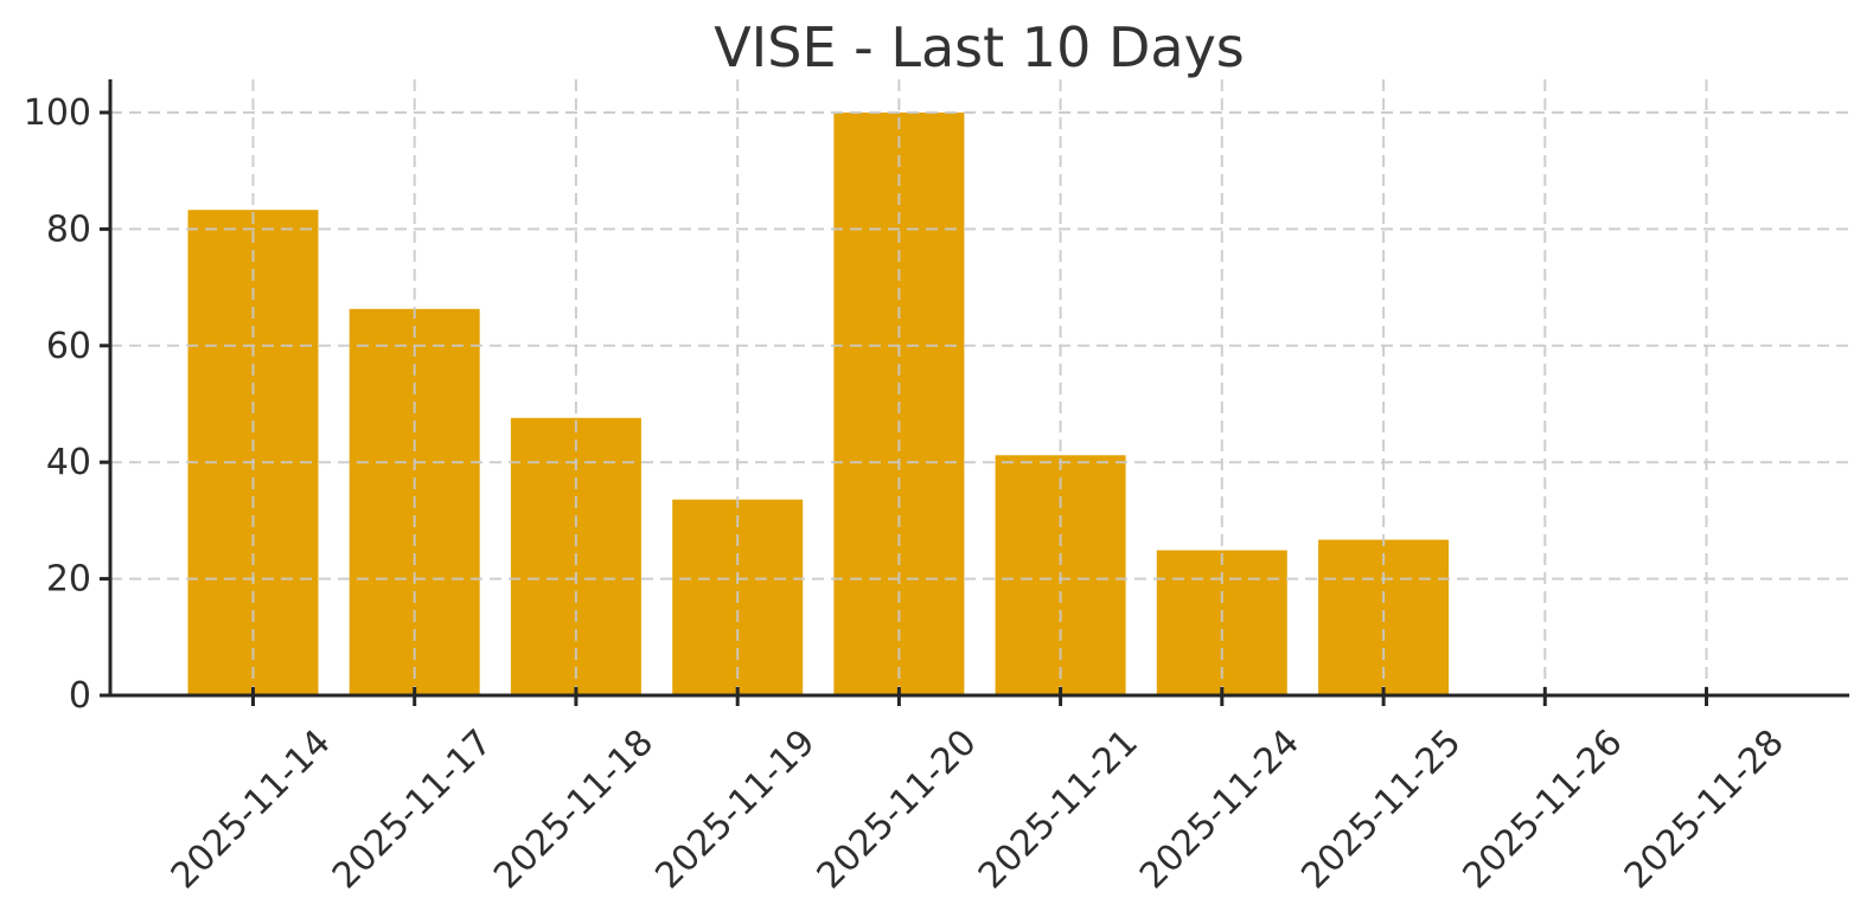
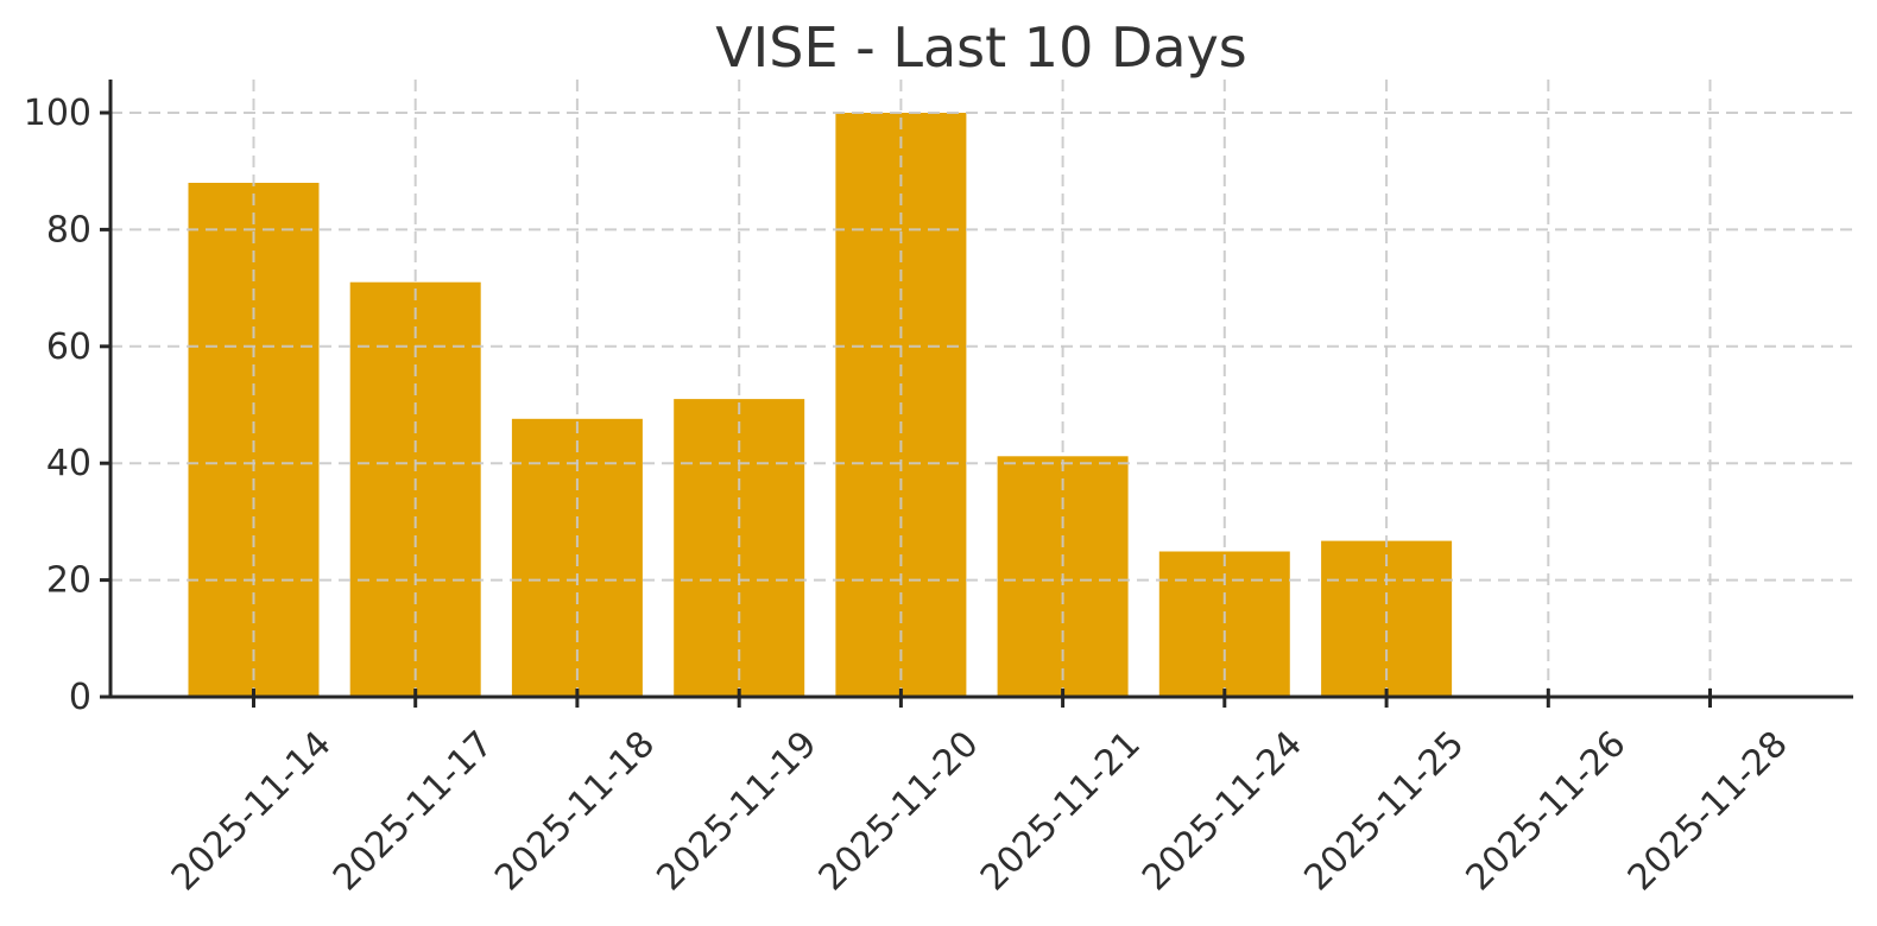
2025-11-14: 83 -> 88
2025-11-17: 66 -> 71
2025-11-19: 34 -> 51
